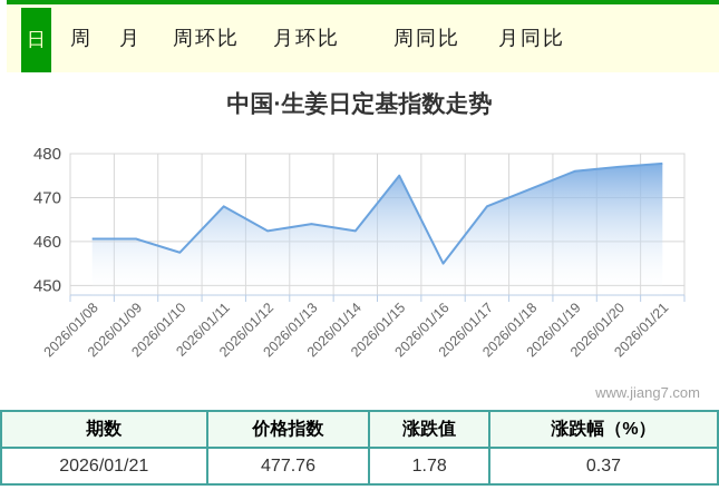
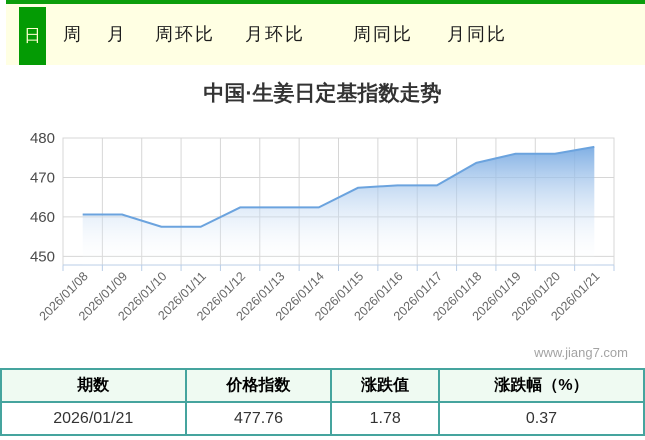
2026/01/11: 468 -> 458
2026/01/13: 464 -> 462
2026/01/15: 475 -> 467
2026/01/16: 455 -> 468
2026/01/18: 472 -> 474
2026/01/20: 477 -> 476
